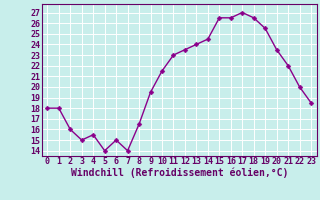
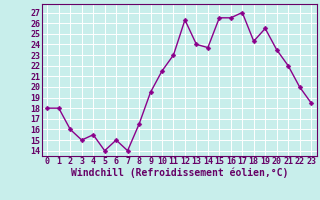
12: 23.5 -> 26.3
14: 24.5 -> 23.7
18: 26.5 -> 24.3
